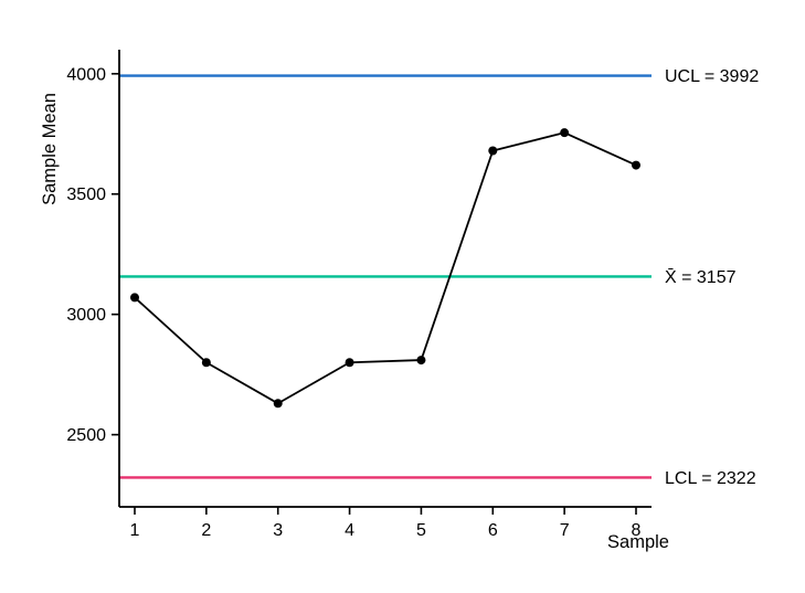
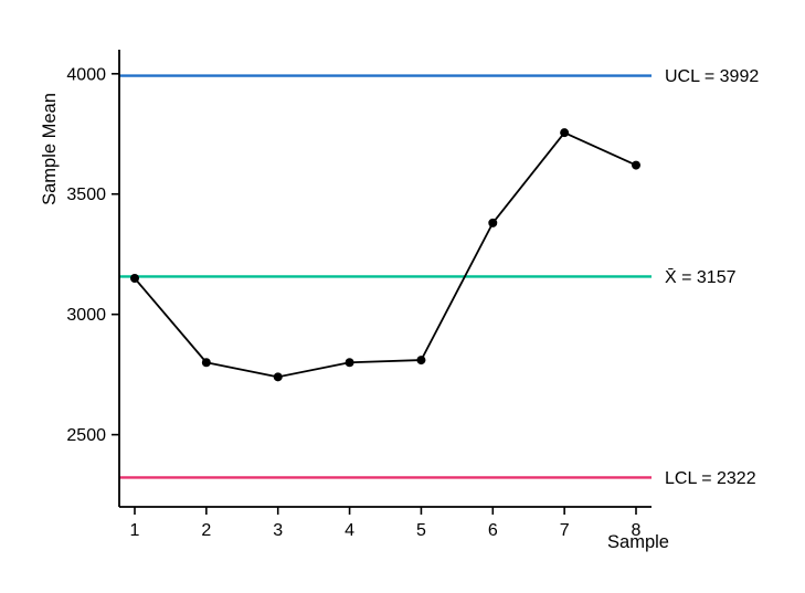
1: 3070 -> 3150
3: 2630 -> 2740
6: 3680 -> 3380
